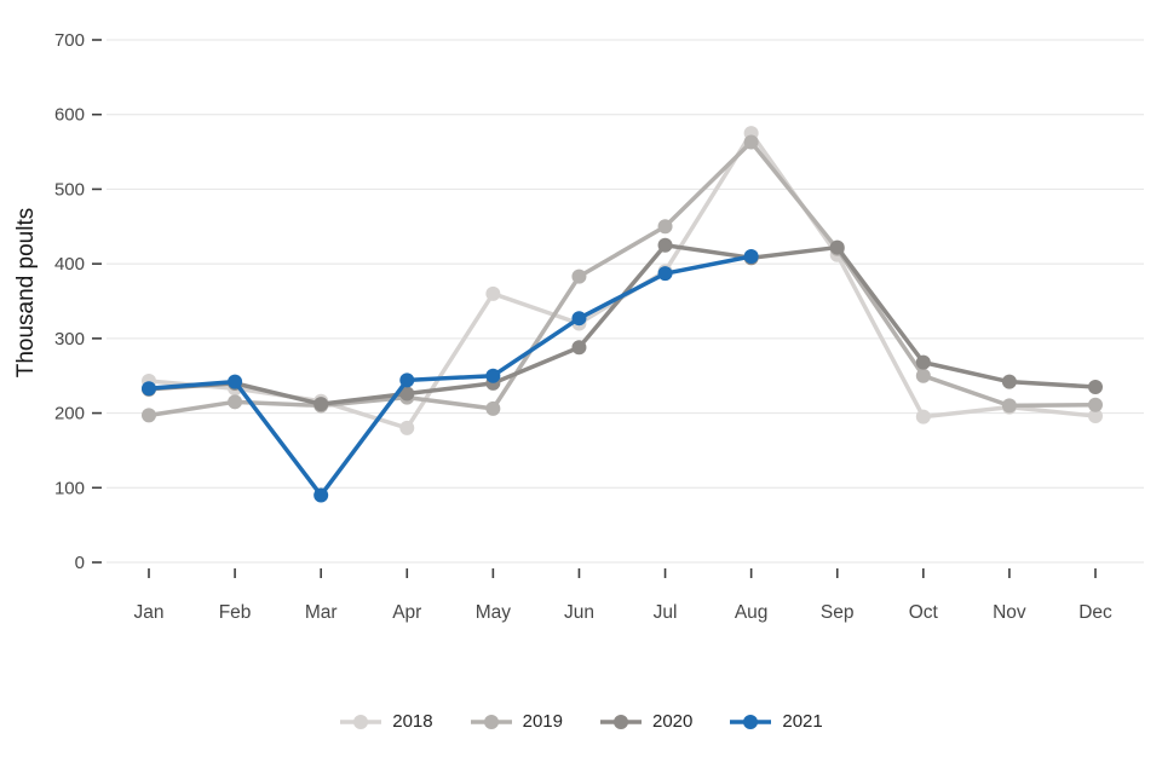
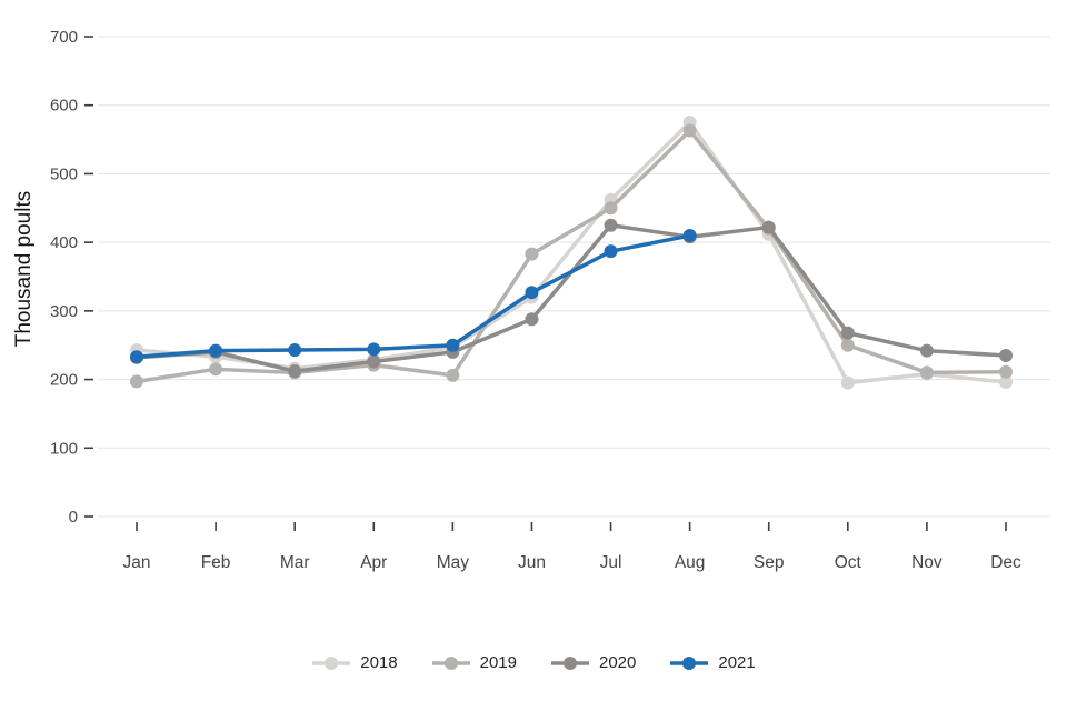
2021/Mar: 90 -> 240
2018/Apr: 180 -> 230
2018/May: 360 -> 250
2018/Jul: 390 -> 460
